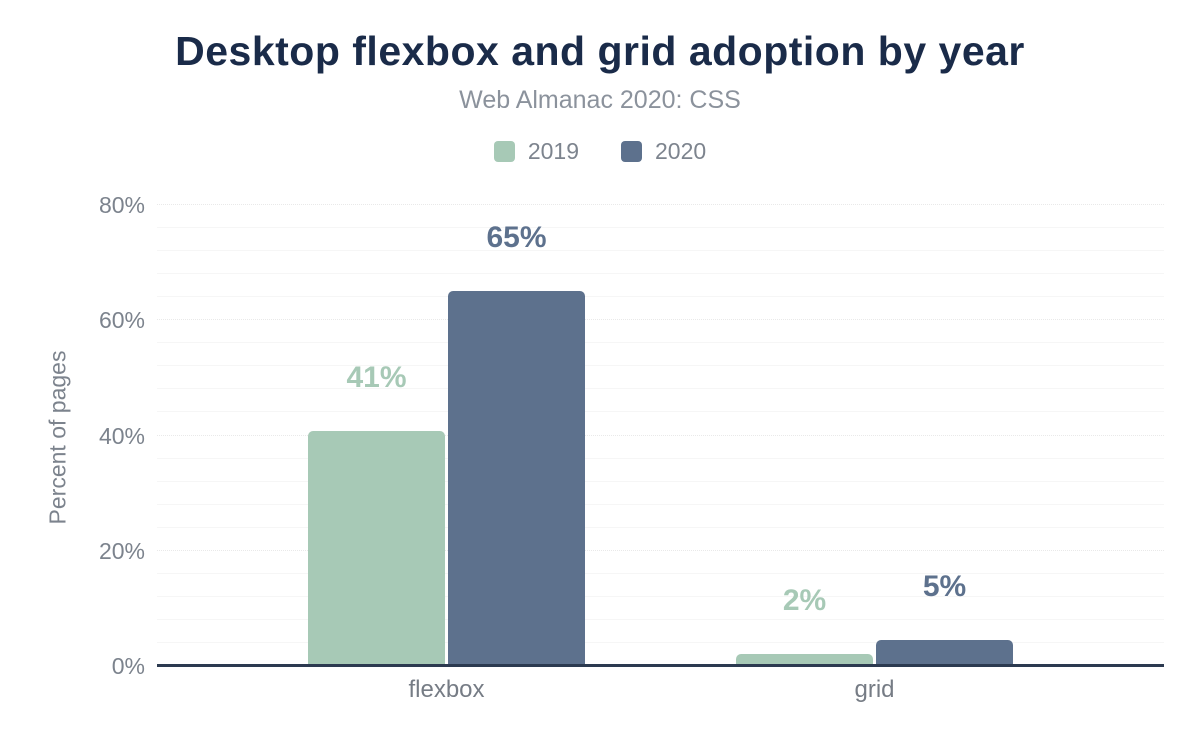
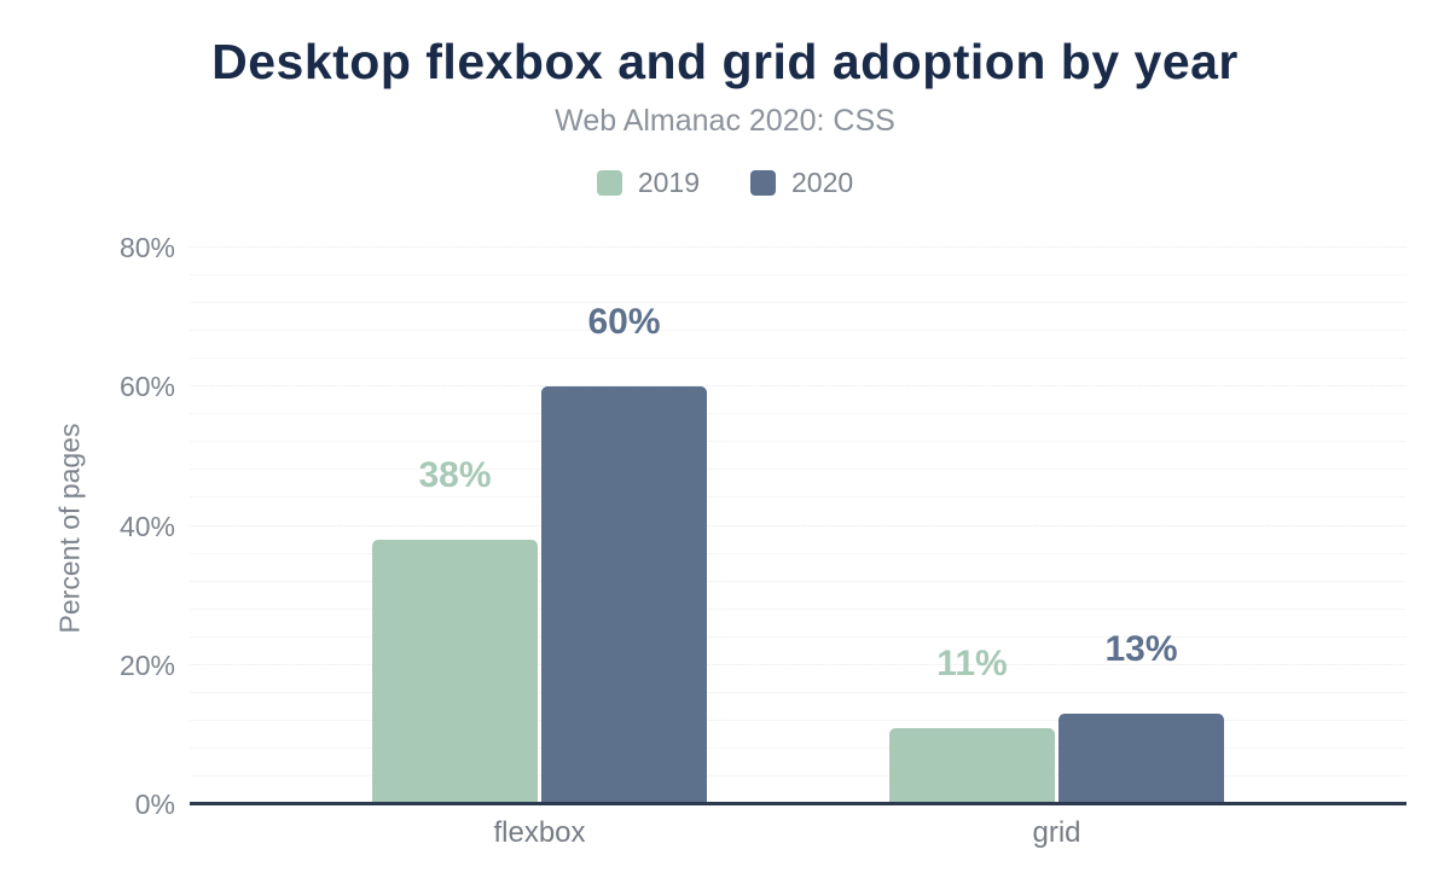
2019/flexbox: 41% -> 38%
2020/flexbox: 65% -> 60%
2019/grid: 2% -> 11%
2020/grid: 5% -> 13%
